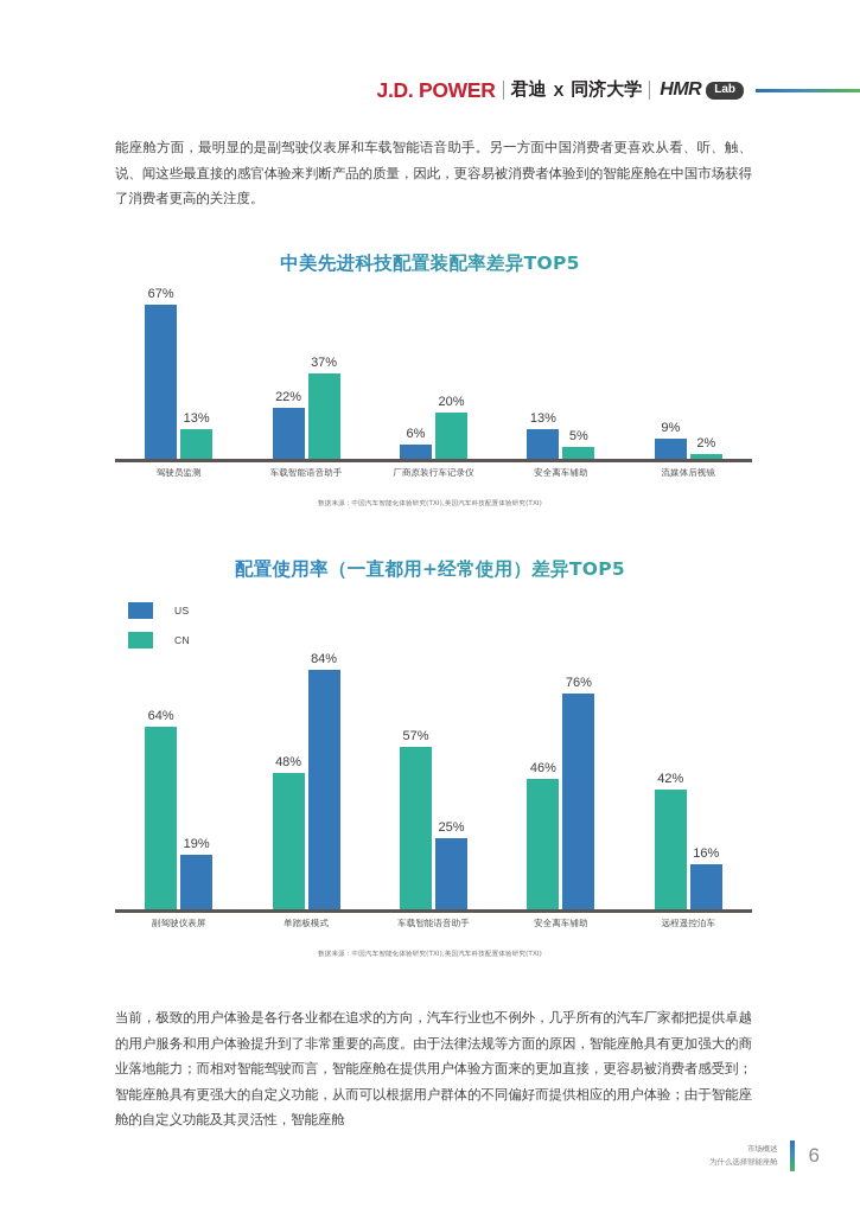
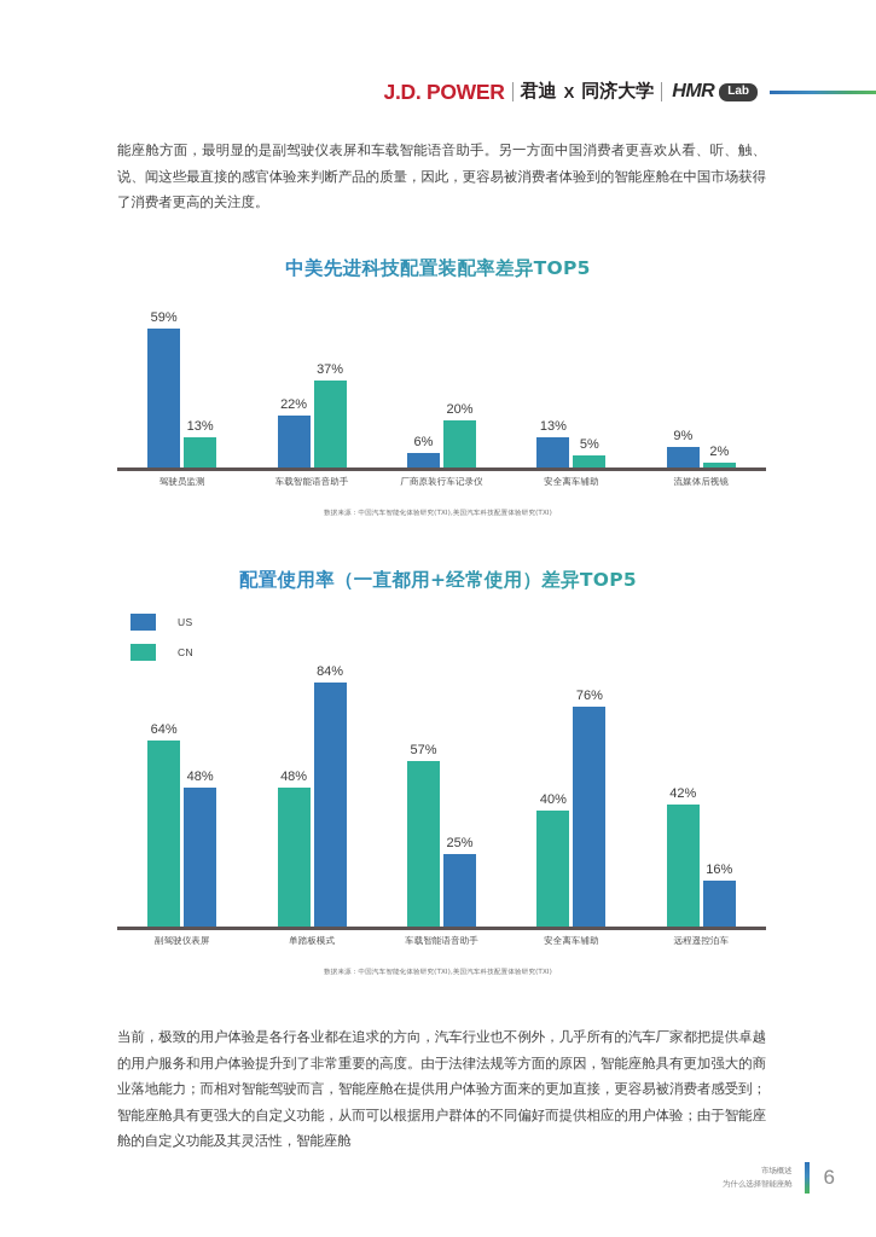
中美先进科技配置装配率差异TOP5/US/驾驶员监测: 67% -> 59%
配置使用率（一直都用+经常使用）差异TOP5/US/副驾驶仪表屏: 19% -> 48%
配置使用率（一直都用+经常使用）差异TOP5/CN/安全离车辅助: 46% -> 40%
